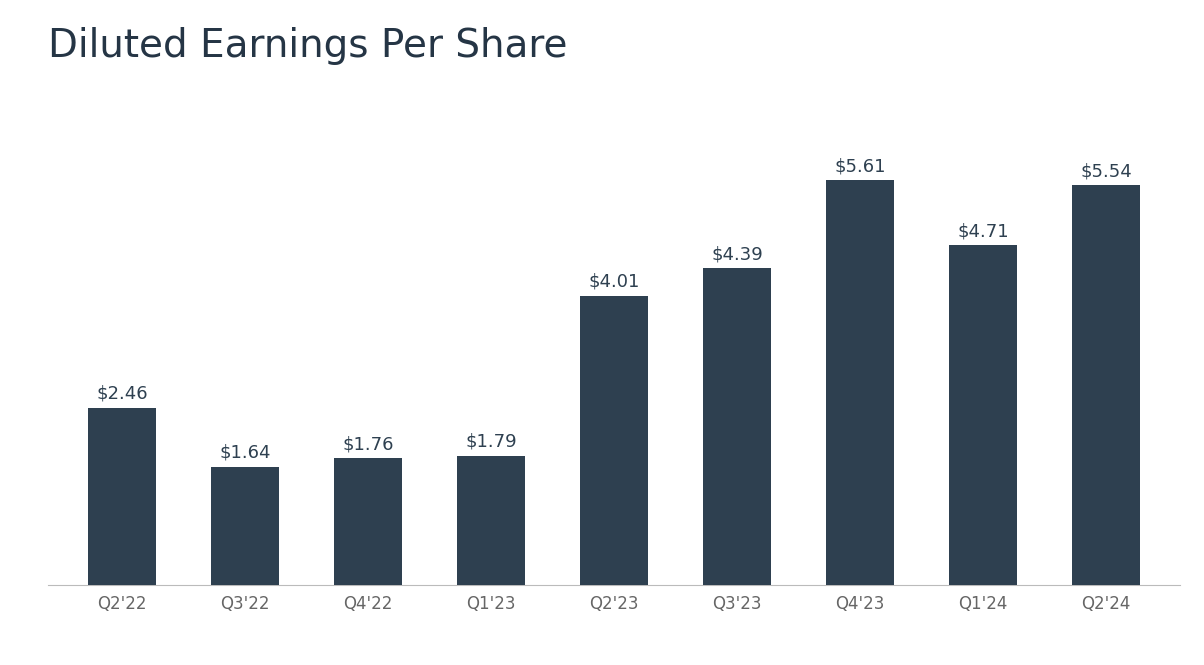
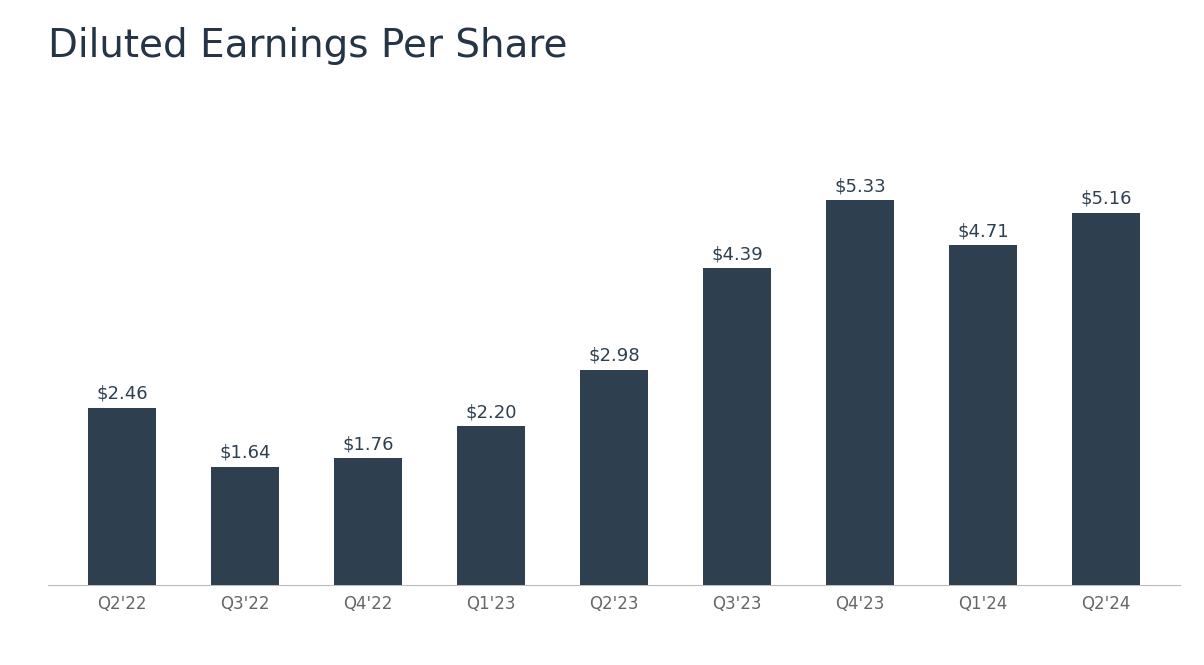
Q1'23: $1.79 -> $2.20
Q2'23: $4.01 -> $2.98
Q4'23: $5.61 -> $5.33
Q2'24: $5.54 -> $5.16
